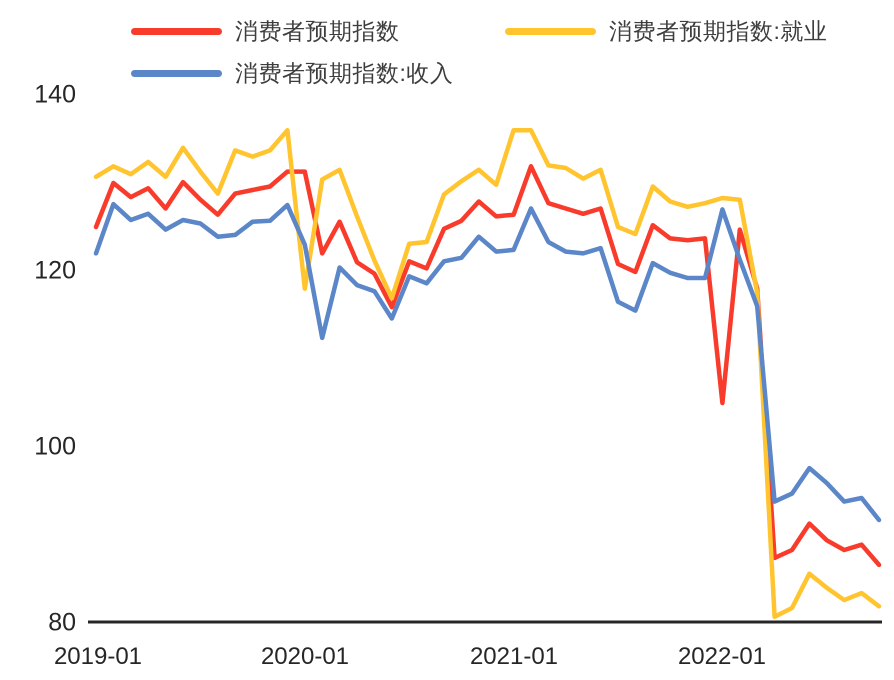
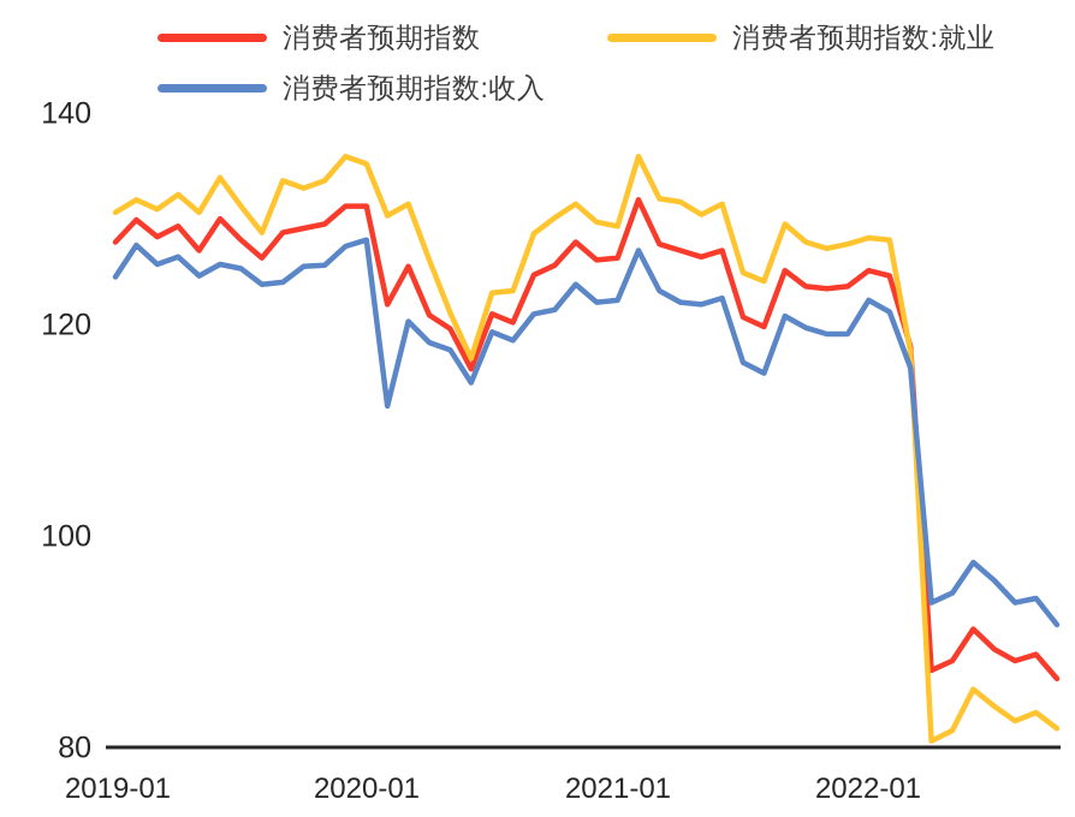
消费者预期指数/2019-01: 125 -> 128
消费者预期指数:收入/2019-01: 122 -> 125
消费者预期指数:就业/2020-01: 118 -> 135
消费者预期指数:收入/2020-01: 123 -> 128
消费者预期指数:就业/2021-01: 136 -> 129
消费者预期指数/2022-01: 105 -> 125
消费者预期指数:收入/2022-01: 127 -> 122
